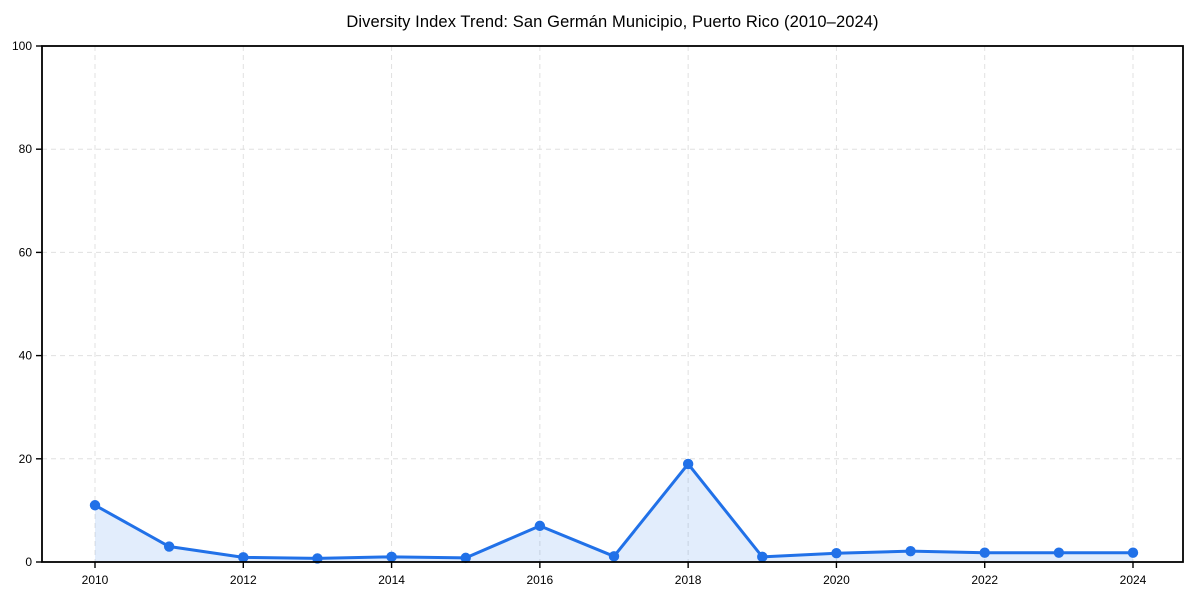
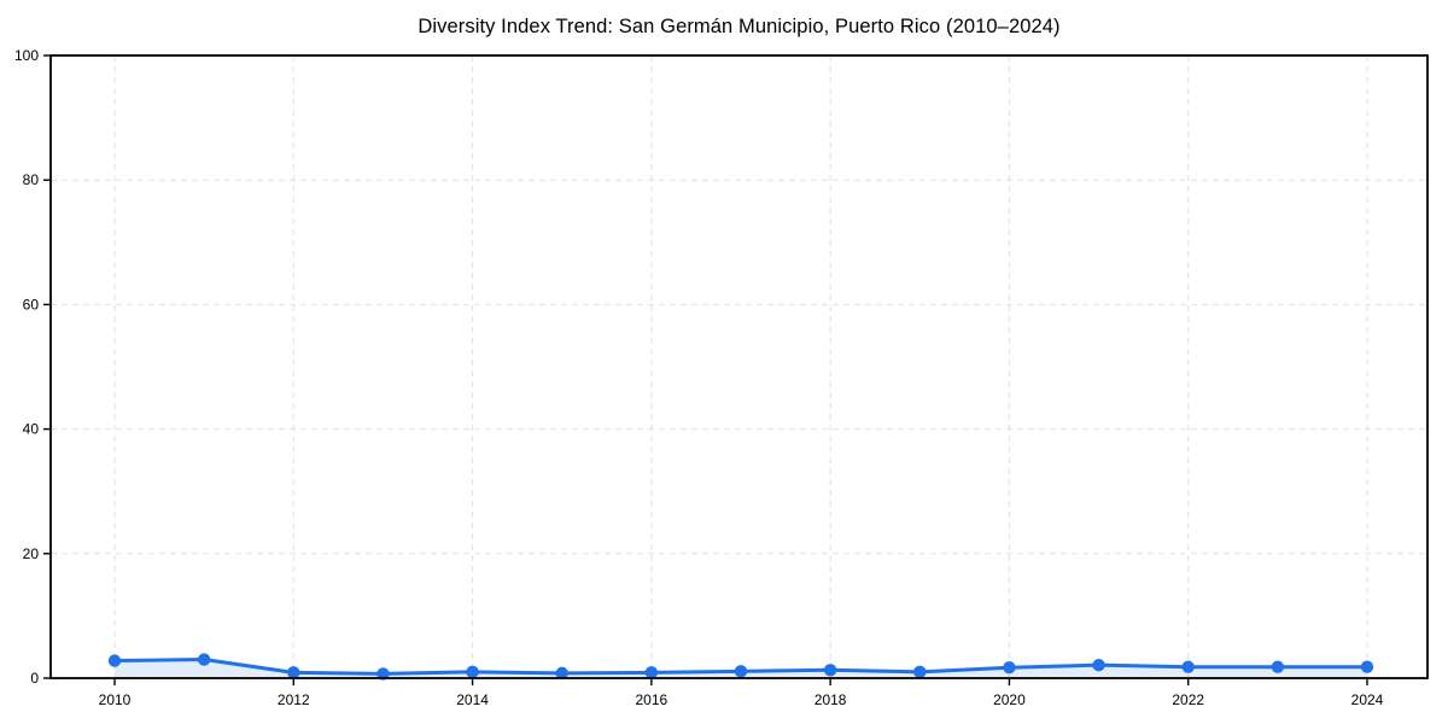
2010: 11 -> 3
2016: 7 -> 1
2018: 19 -> 1
